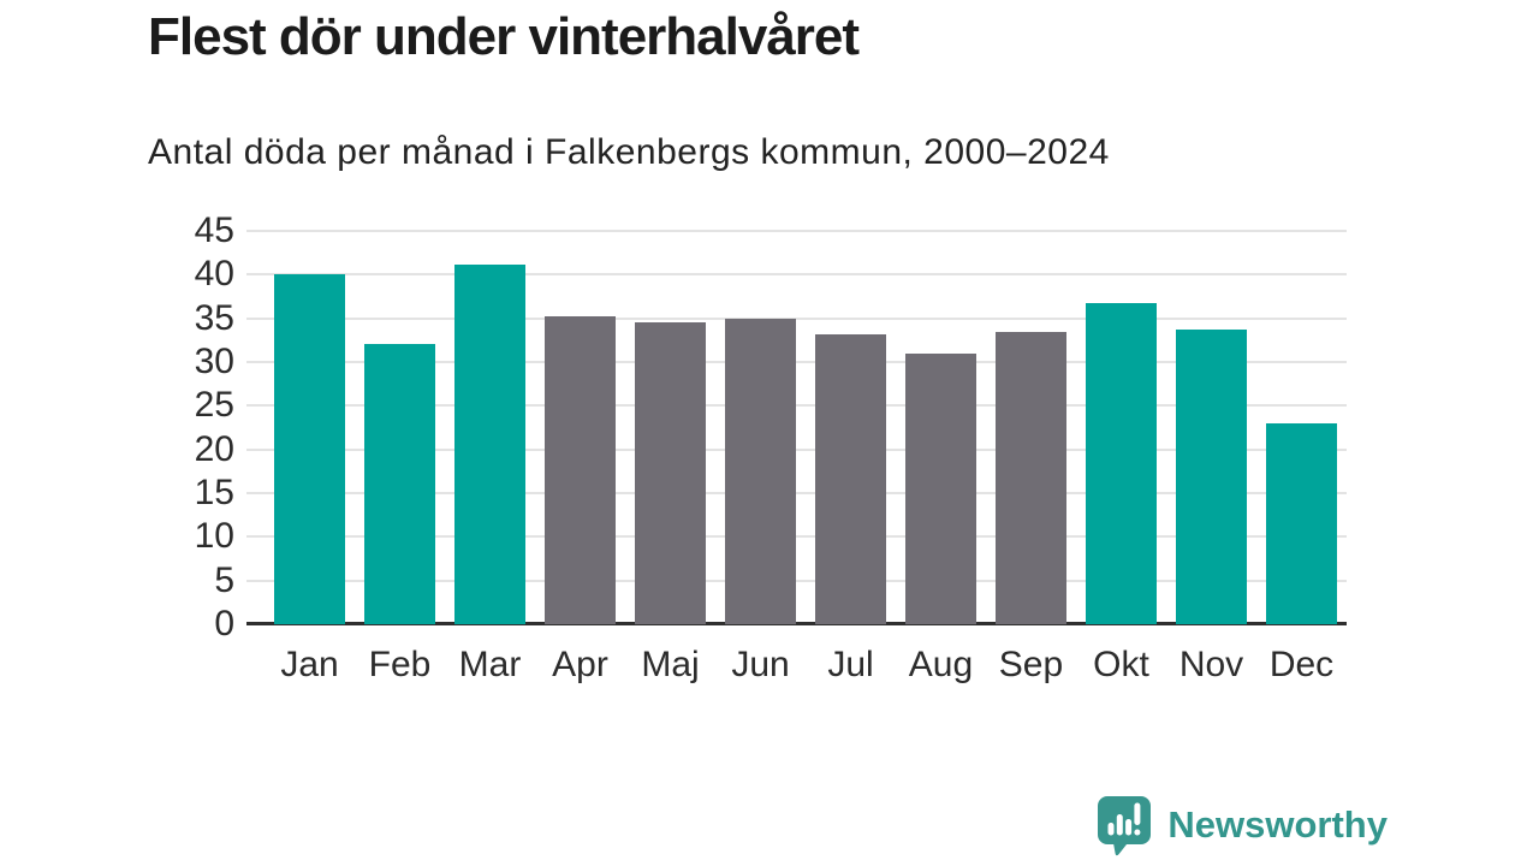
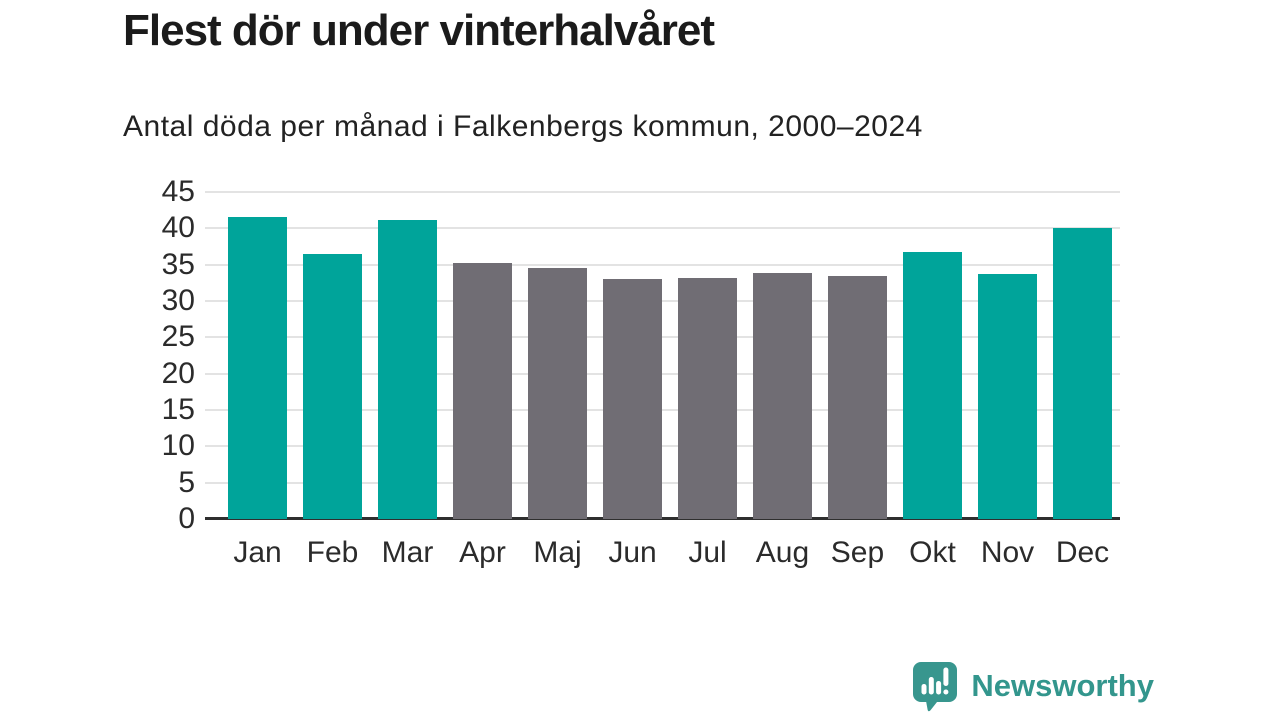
Jan: 40 -> 42
Feb: 32 -> 36
Jun: 35 -> 33
Aug: 31 -> 34
Dec: 23 -> 40
